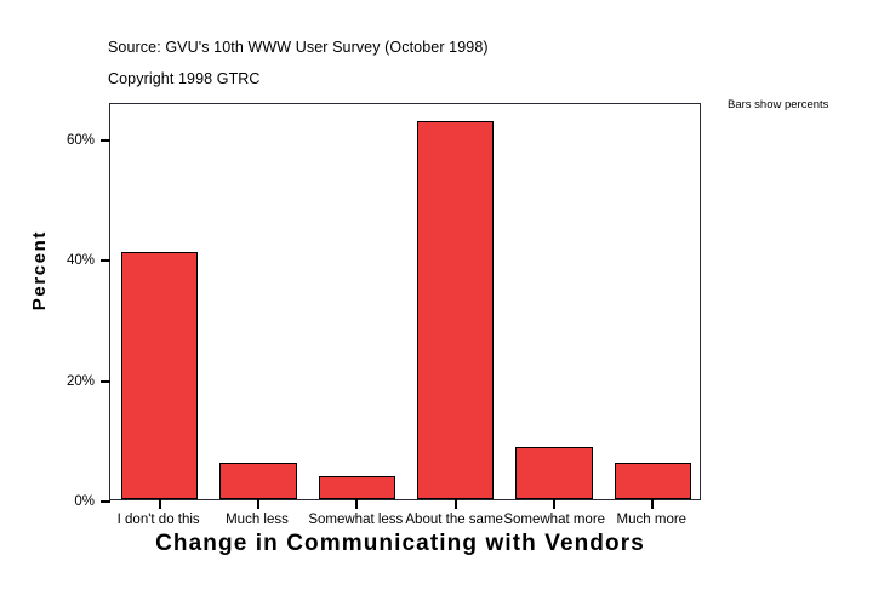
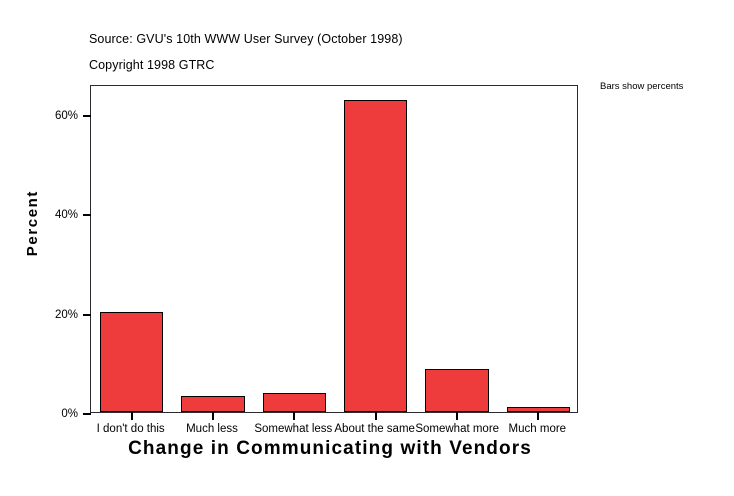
I don't do this: 41% -> 20%
Much less: 6% -> 3%
Much more: 6% -> 1%
